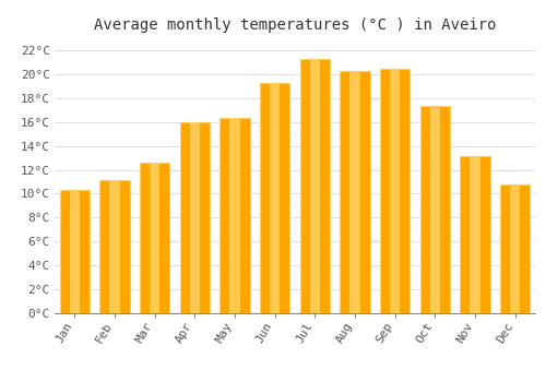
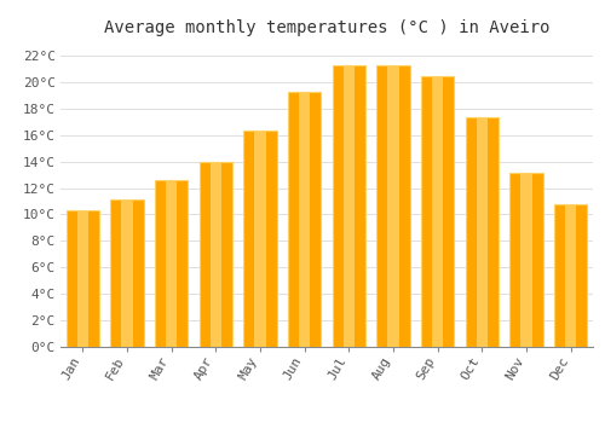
Apr: 16.0°C -> 14.0°C
Aug: 20.3°C -> 21.3°C
